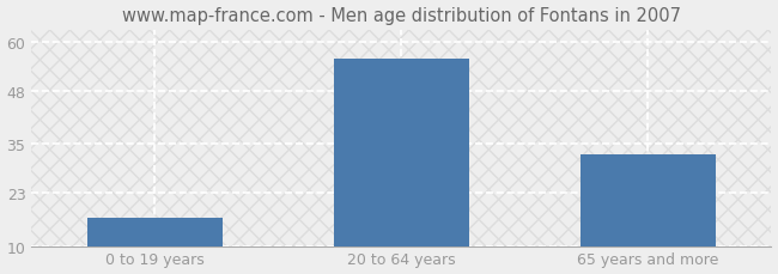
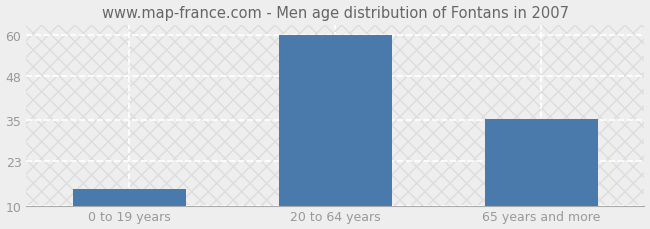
0 to 19 years: 17.0 -> 15.0
20 to 64 years: 56.0 -> 60.0
65 years and more: 32.5 -> 35.5
